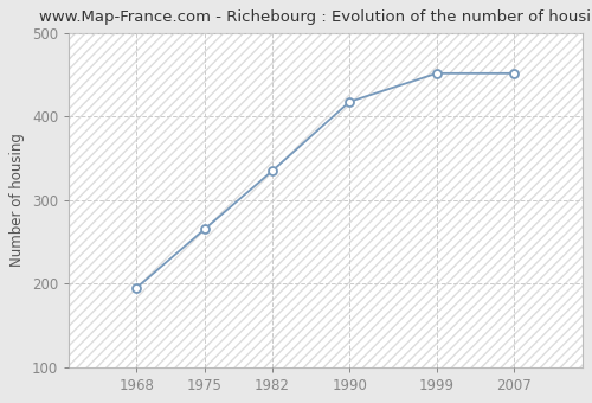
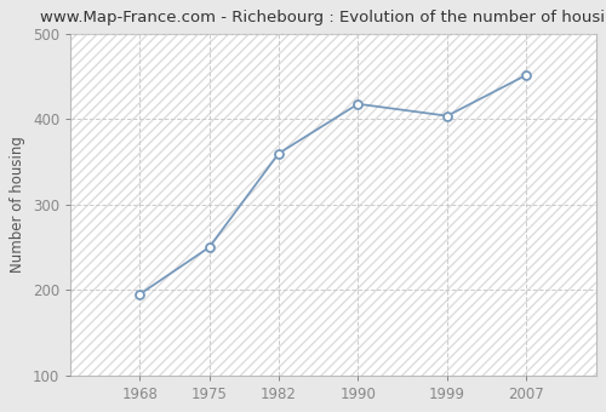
1975: 265 -> 250
1982: 335 -> 360
1999: 452 -> 404
